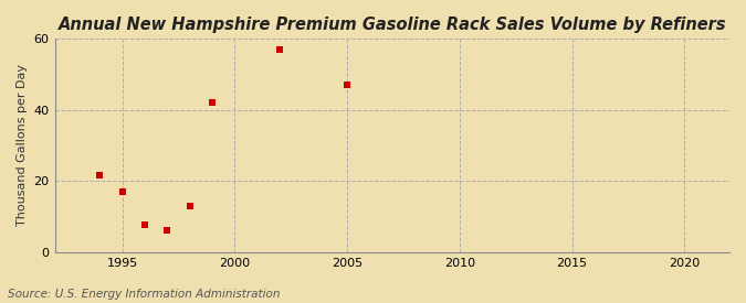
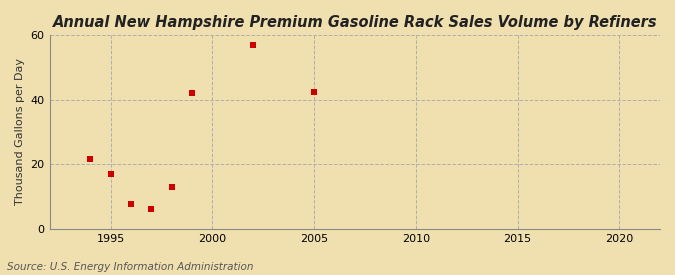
2005: 47.0 -> 42.5
